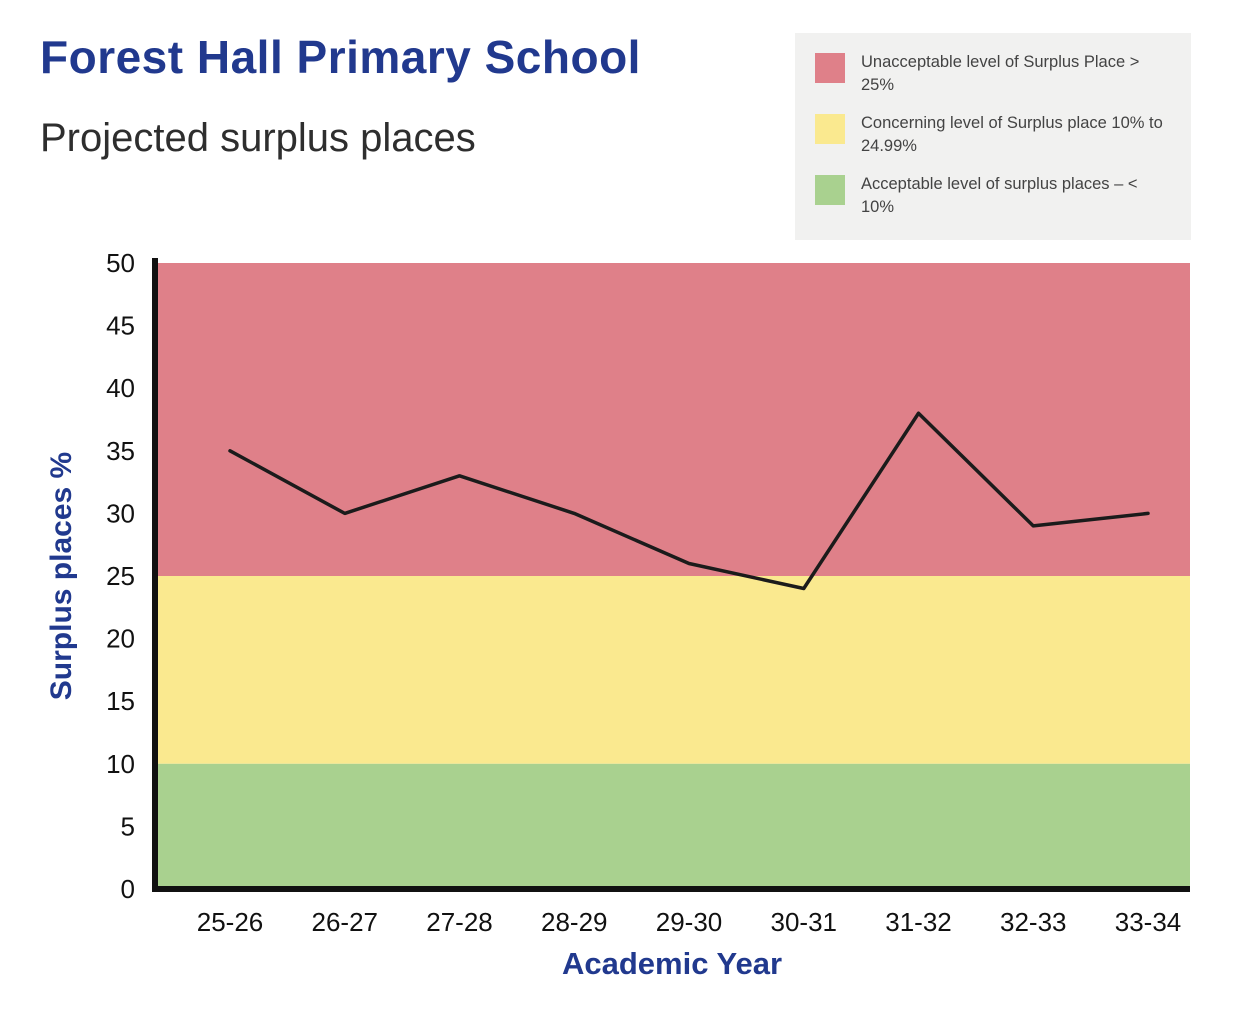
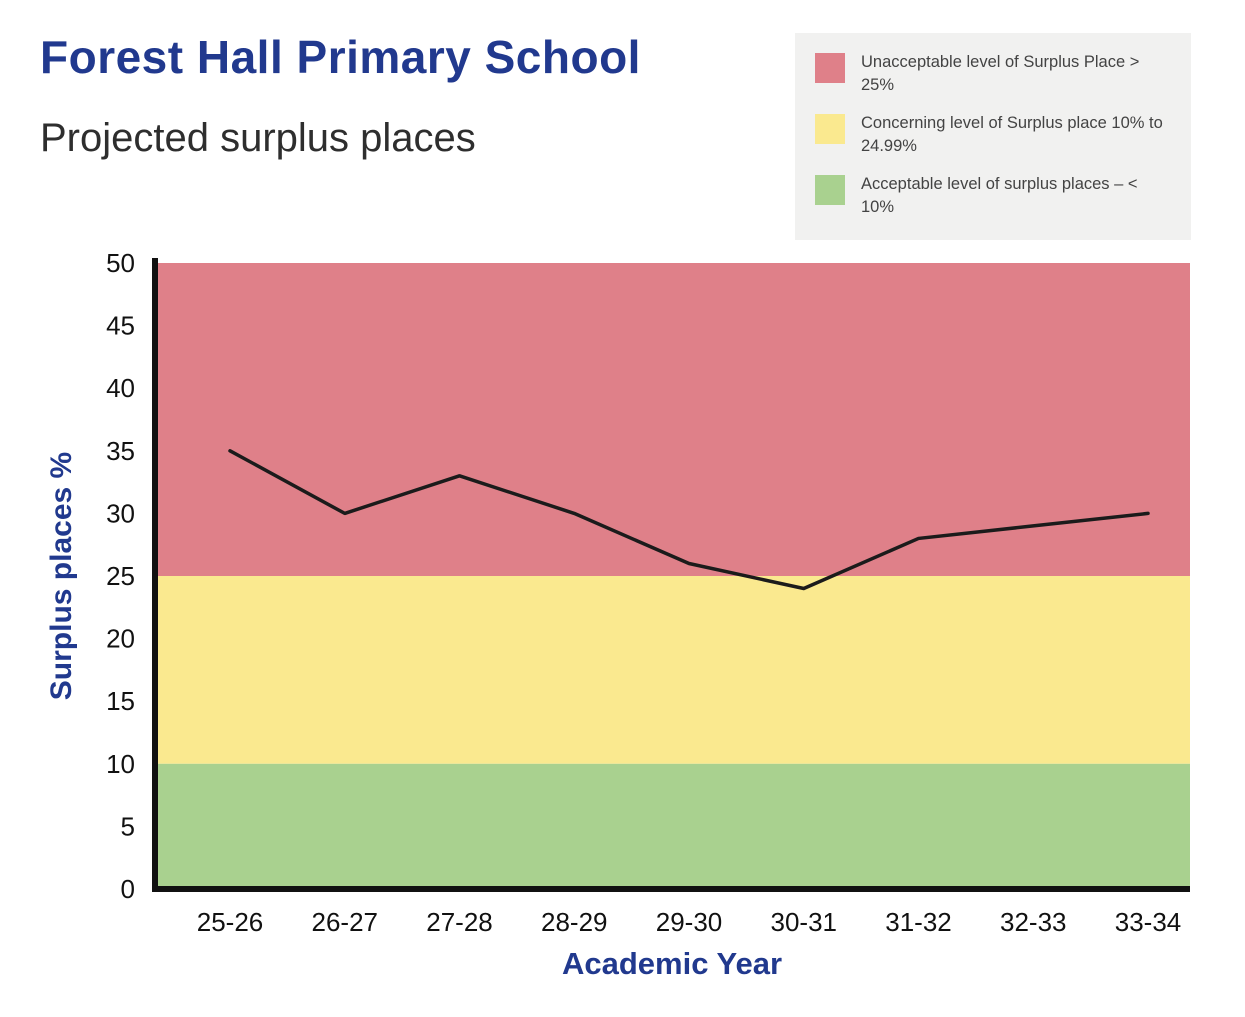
31-32: 38 -> 28
